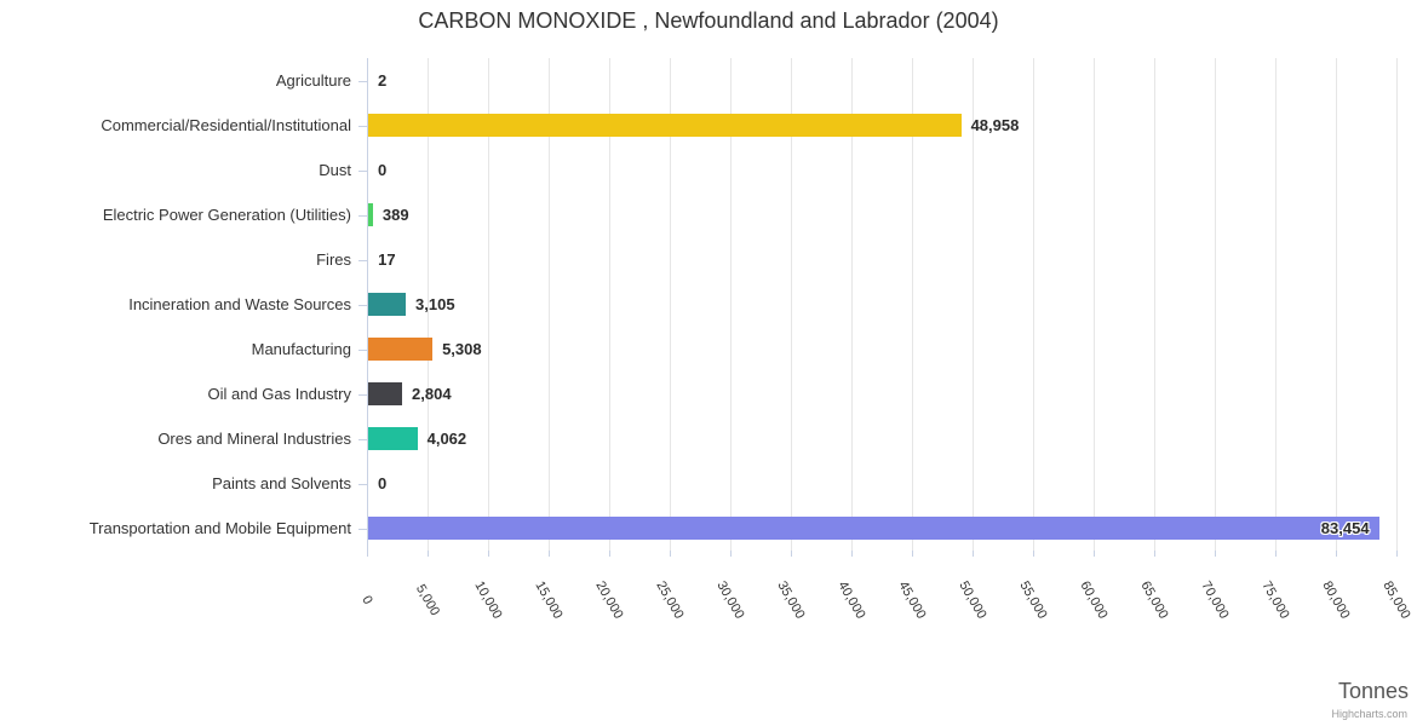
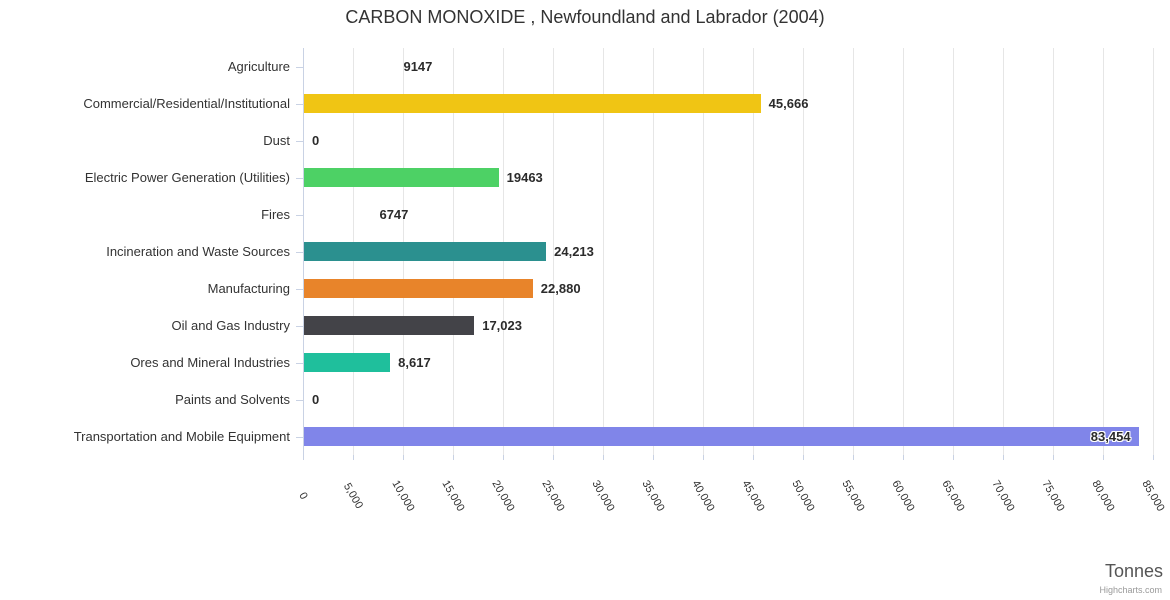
Agriculture: 2 -> 9147
Commercial/Residential/Institutional: 48,958 -> 45,666
Electric Power Generation (Utilities): 389 -> 19463
Fires: 17 -> 6747
Incineration and Waste Sources: 3,105 -> 24,213
Manufacturing: 5,308 -> 22,880
Oil and Gas Industry: 2,804 -> 17,023
Ores and Mineral Industries: 4,062 -> 8,617
